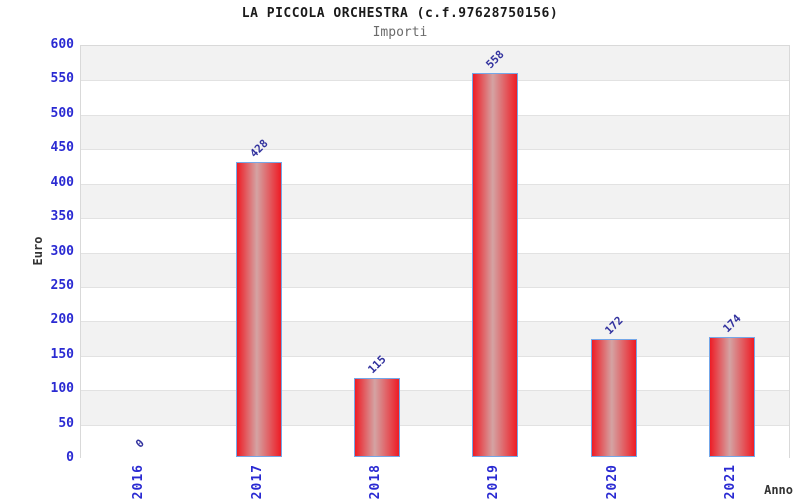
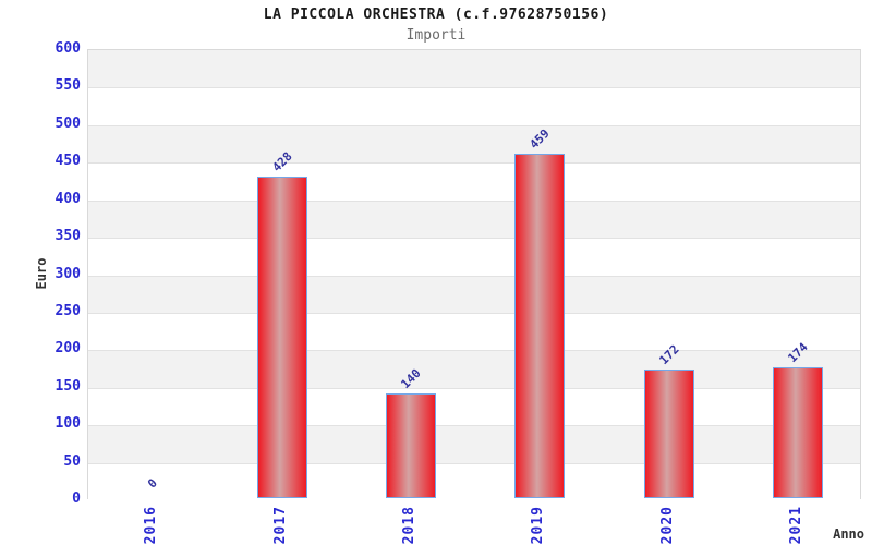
2018: 115 -> 140
2019: 558 -> 459
